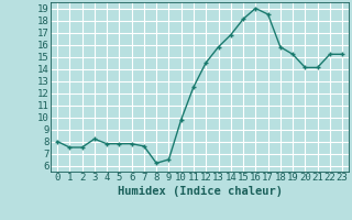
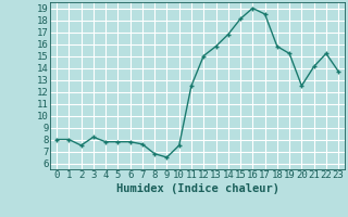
1: 7.5 -> 8.0
8: 6.2 -> 6.8
10: 9.8 -> 7.5
12: 14.5 -> 15.0
20: 14.1 -> 12.5
23: 15.2 -> 13.7
